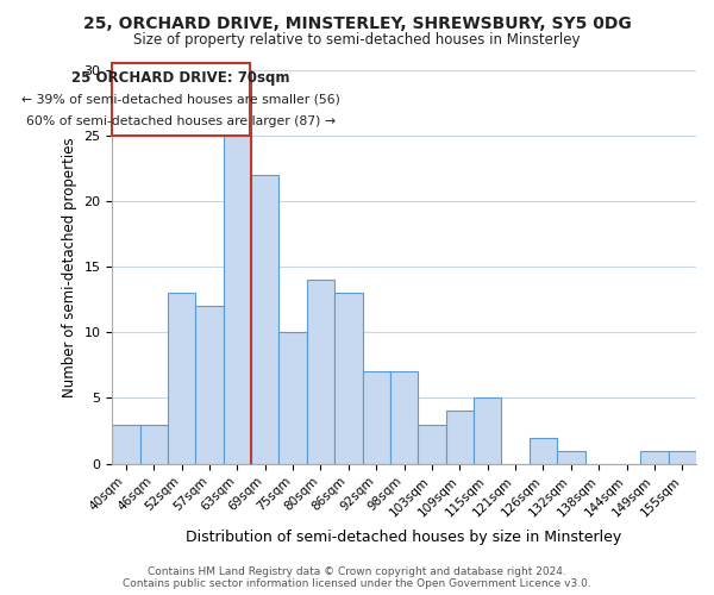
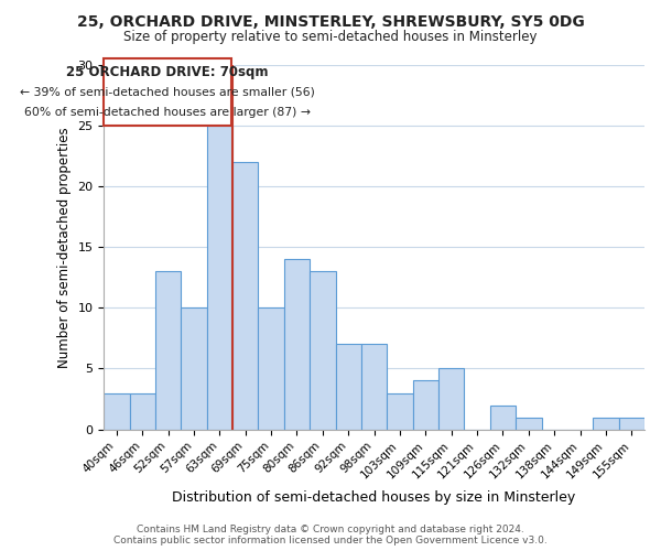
57sqm: 12 -> 10
